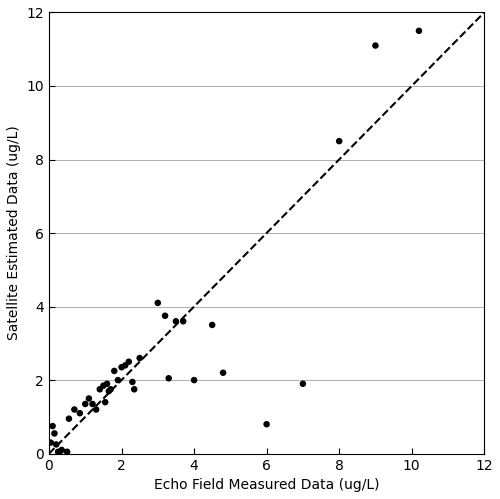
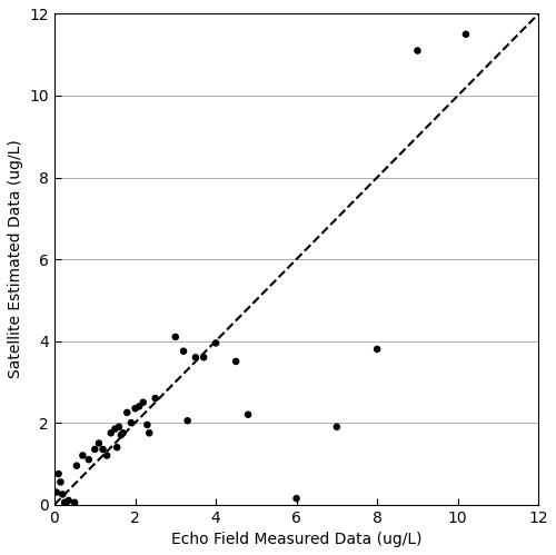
4: 2.00 -> 3.95
6: 0.80 -> 0.15
8: 8.50 -> 3.80
